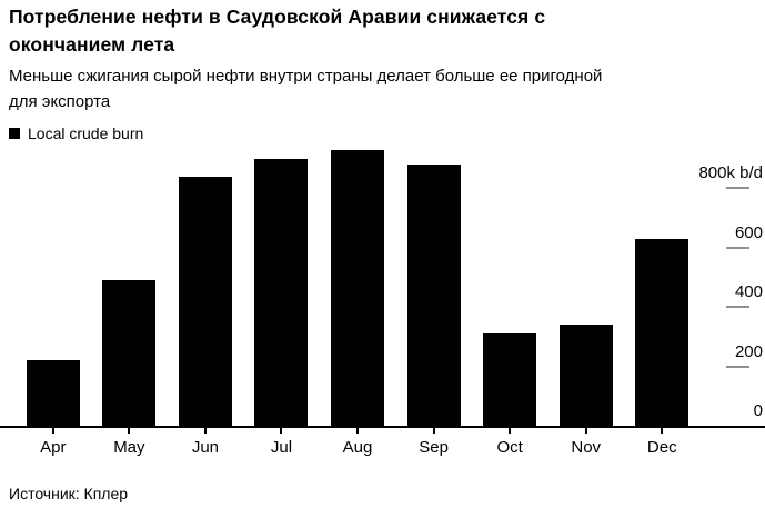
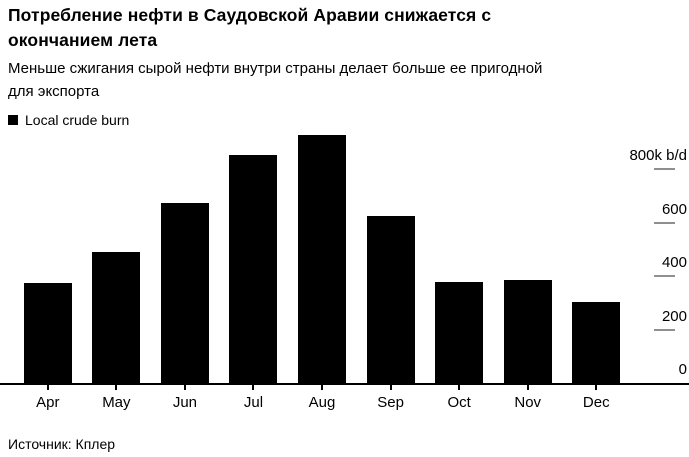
Apr: 220 -> 380
Jun: 840 -> 680
Jul: 900 -> 860
Sep: 880 -> 620
Oct: 310 -> 380
Nov: 340 -> 380
Dec: 630 -> 300
